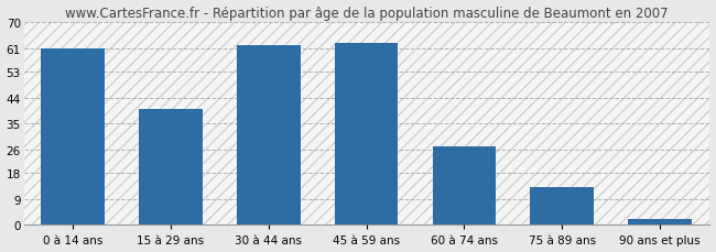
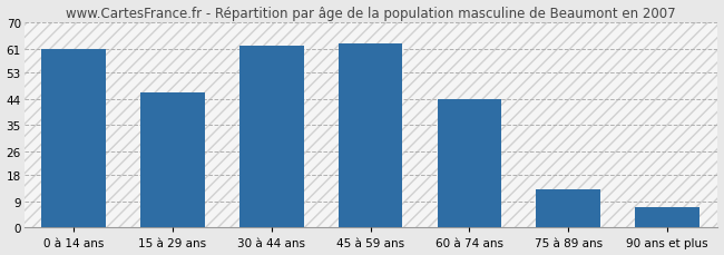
15 à 29 ans: 40 -> 46
60 à 74 ans: 27 -> 44
90 ans et plus: 2 -> 7
